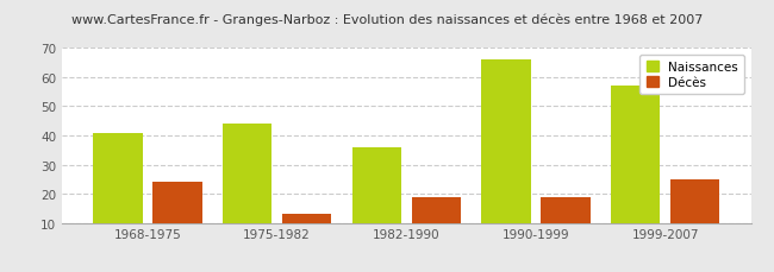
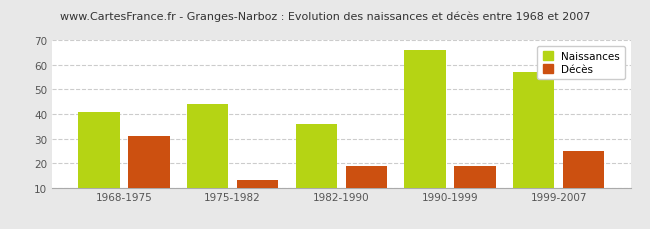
Décès/1968-1975: 24 -> 31
